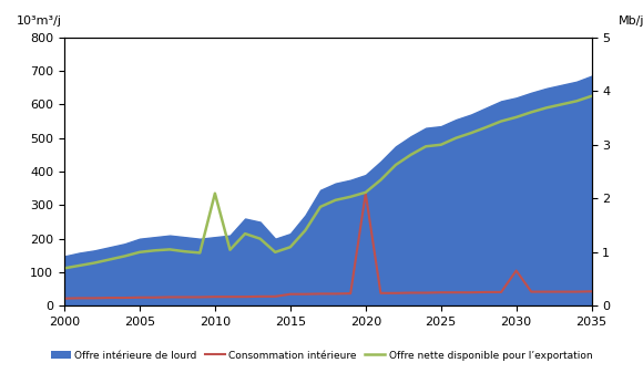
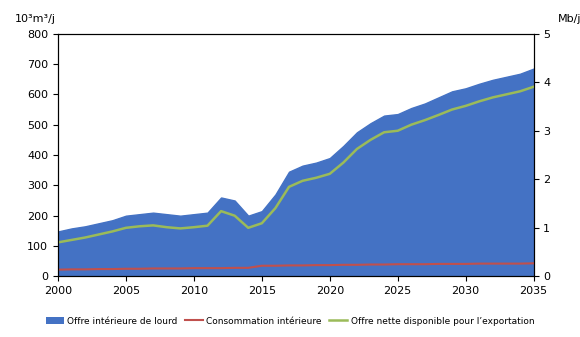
Offre nette disponible pour l’exportation/2010: 335 -> 162
Consommation intérieure/2020: 335 -> 37
Consommation intérieure/2030: 105 -> 41
